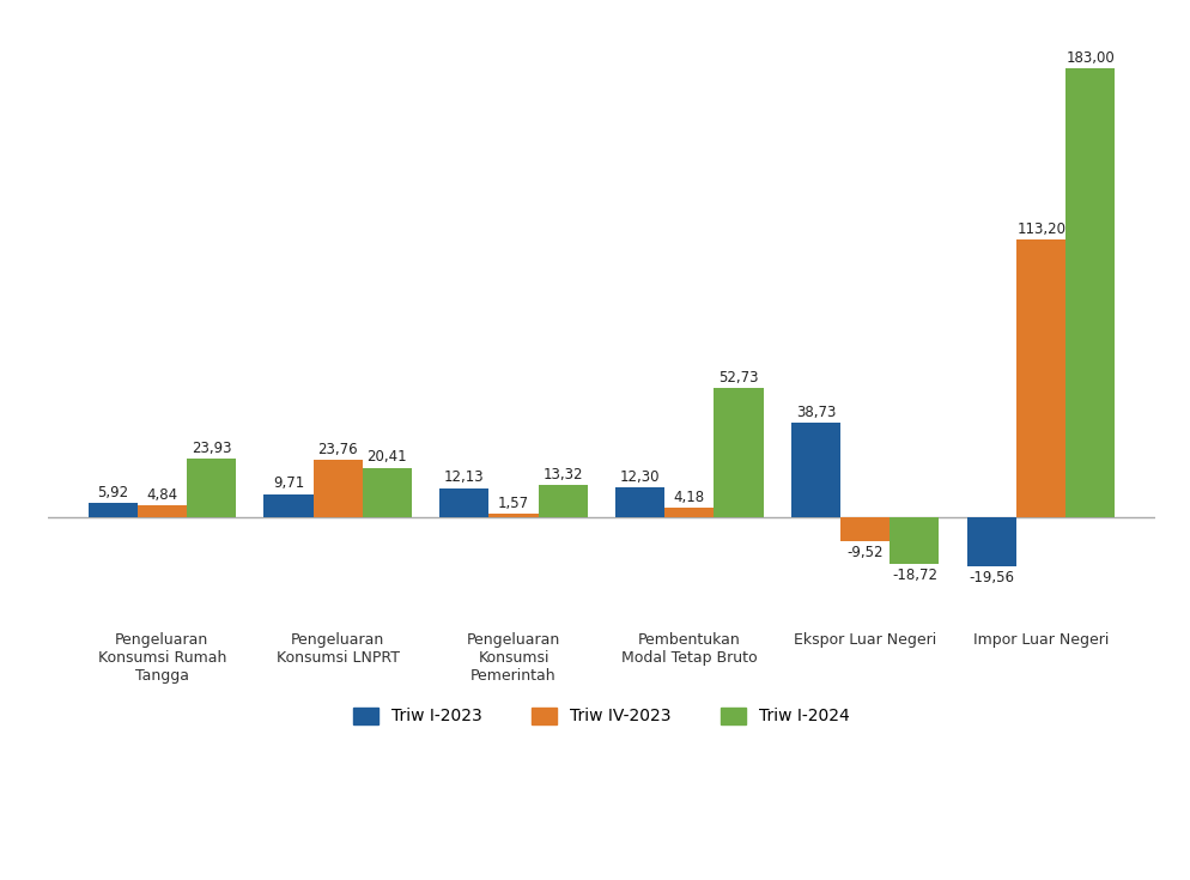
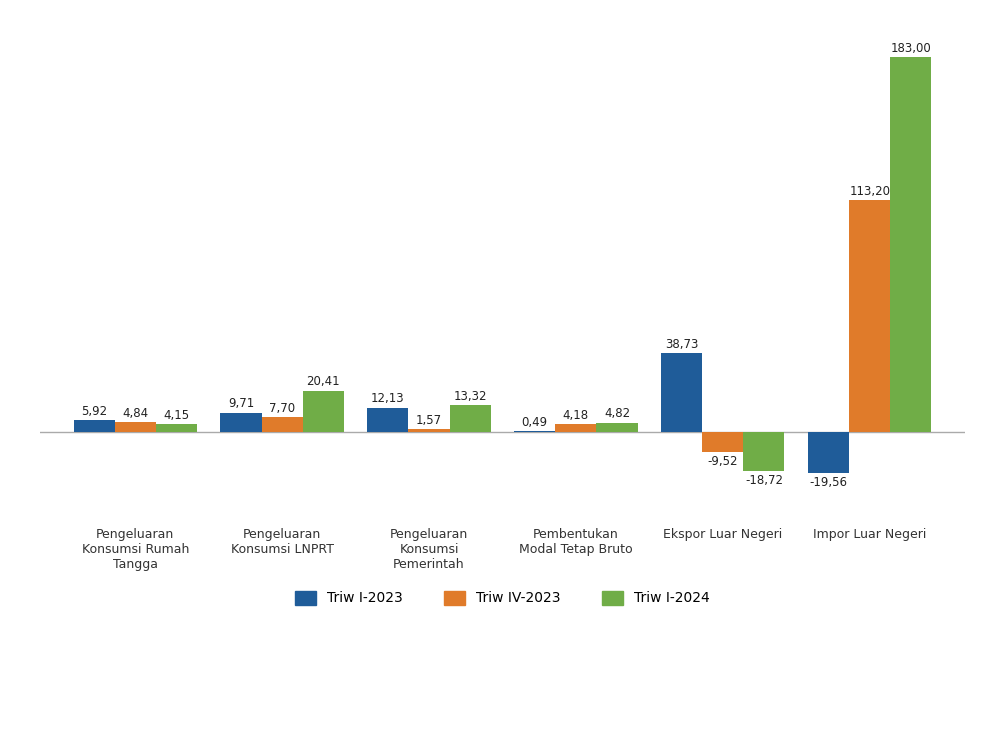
Triw I-2024/Pengeluaran Konsumsi Rumah Tangga: 23,93 -> 4,15
Triw IV-2023/Pengeluaran Konsumsi LNPRT: 23,76 -> 7,70
Triw I-2023/Pembentukan Modal Tetap Bruto: 12,30 -> 0,49
Triw I-2024/Pembentukan Modal Tetap Bruto: 52,73 -> 4,82
